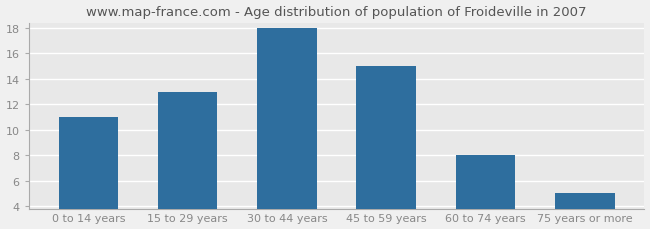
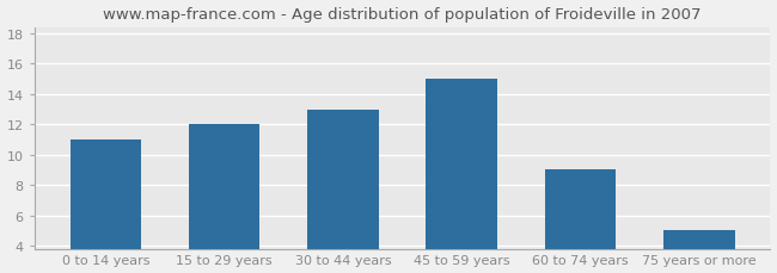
15 to 29 years: 13 -> 12
30 to 44 years: 18 -> 13
60 to 74 years: 8 -> 9
